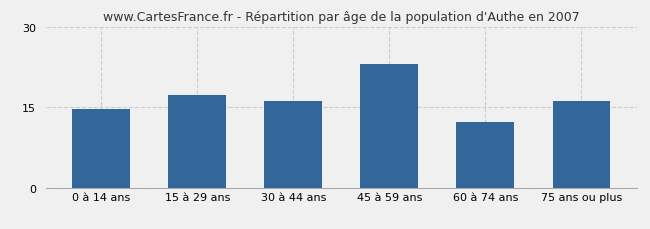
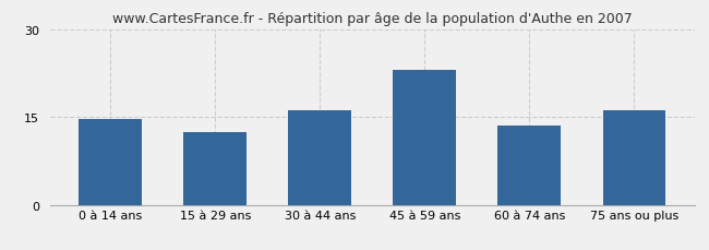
15 à 29 ans: 17.2 -> 12.5
60 à 74 ans: 12.2 -> 13.5
